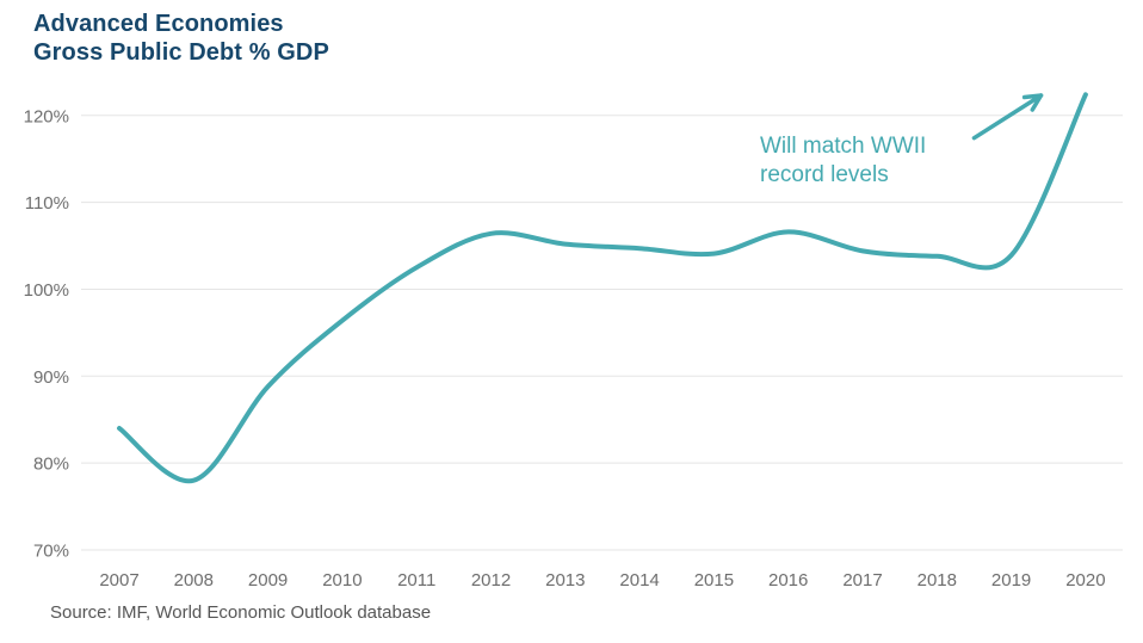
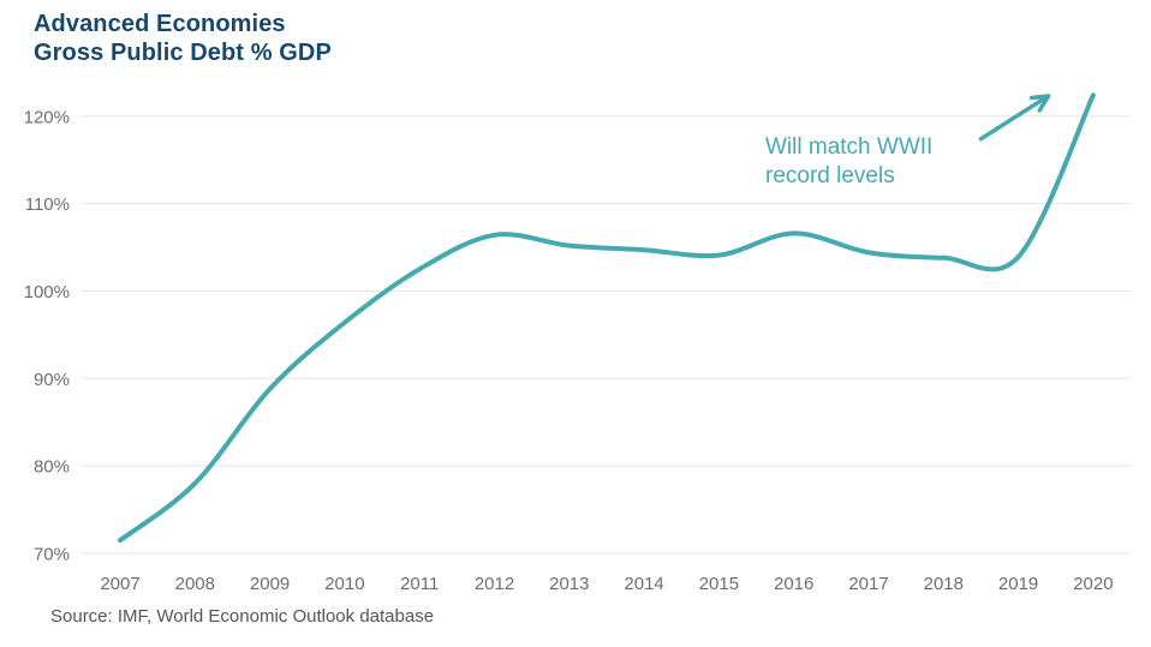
2007: 84% -> 72%
